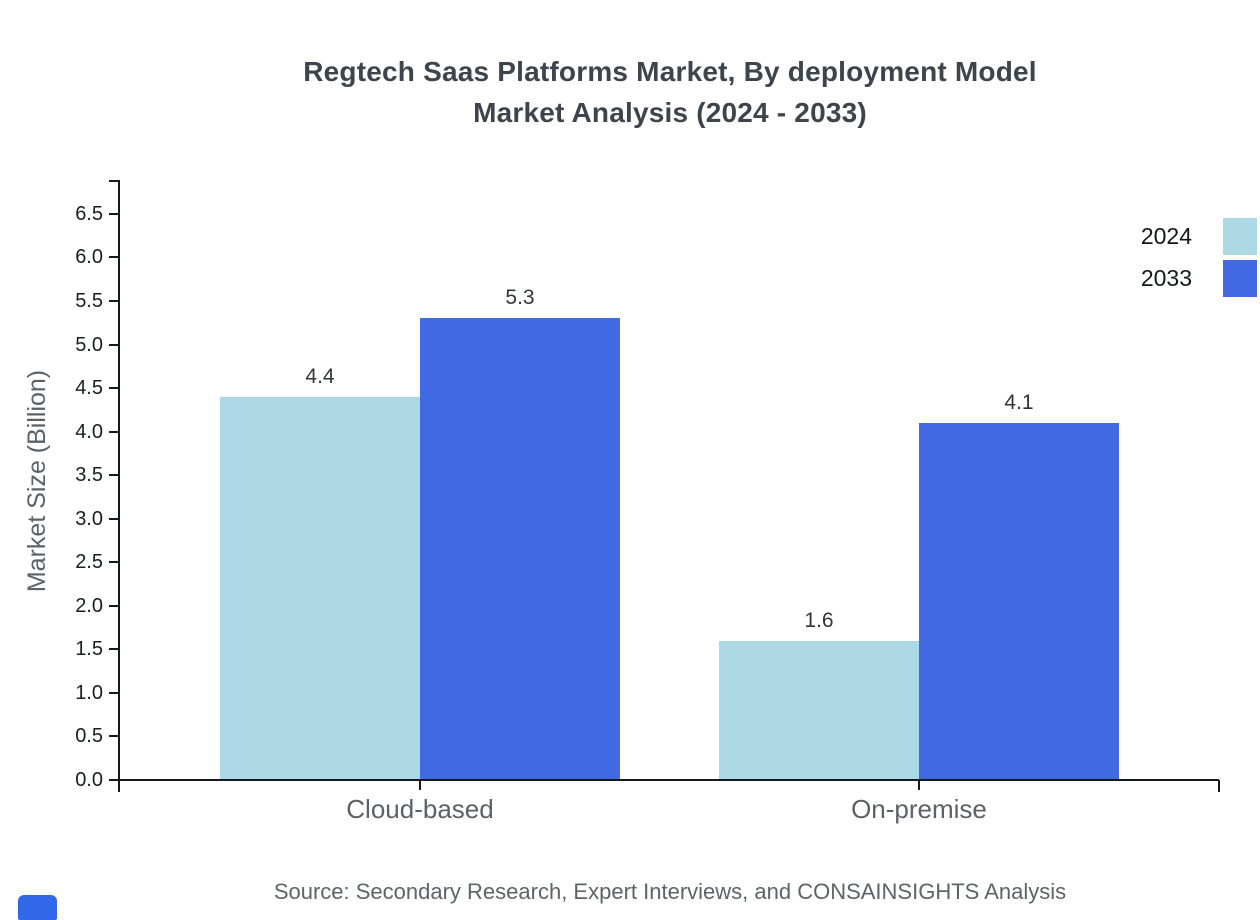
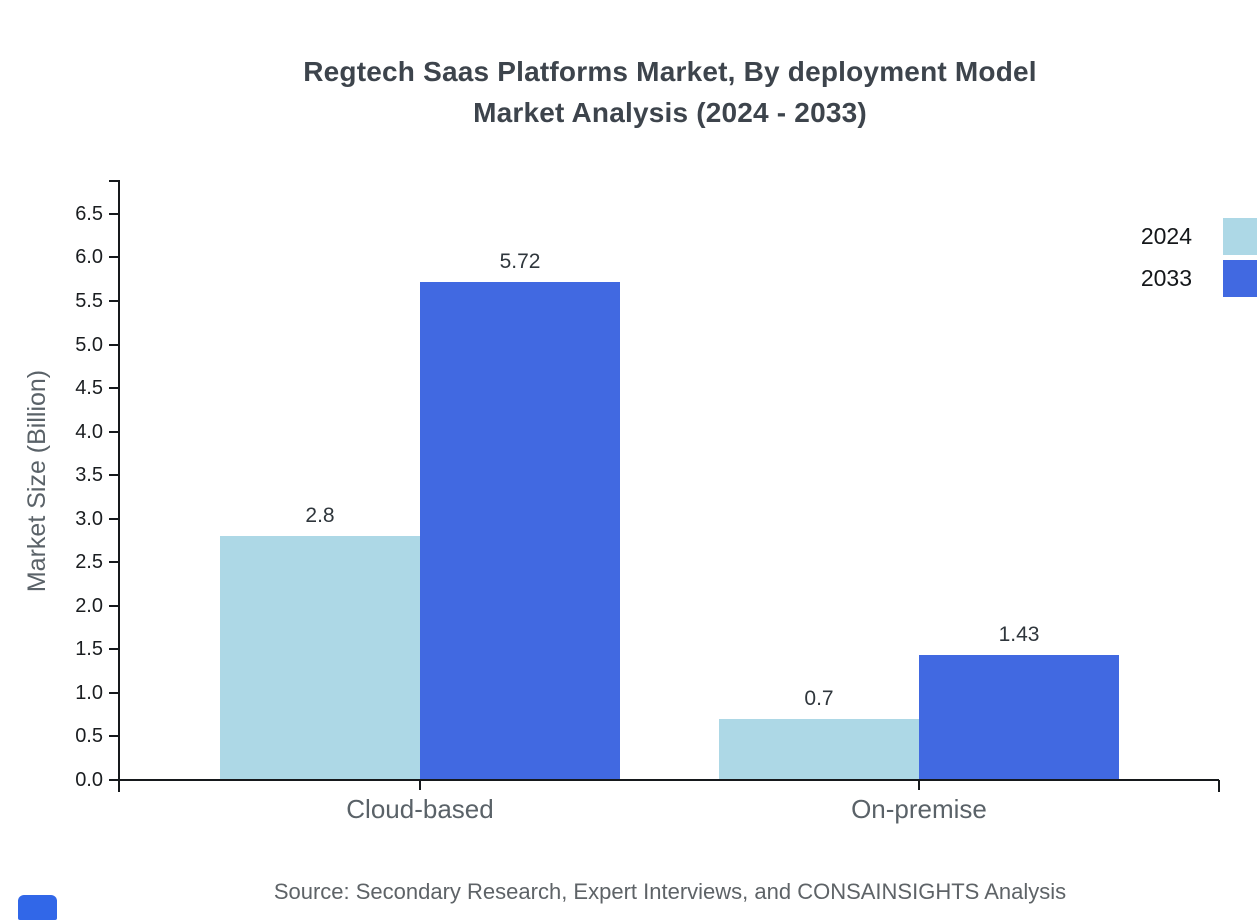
2024/Cloud-based: 4.4 -> 2.8
2033/Cloud-based: 5.3 -> 5.72
2024/On-premise: 1.6 -> 0.7
2033/On-premise: 4.1 -> 1.43
